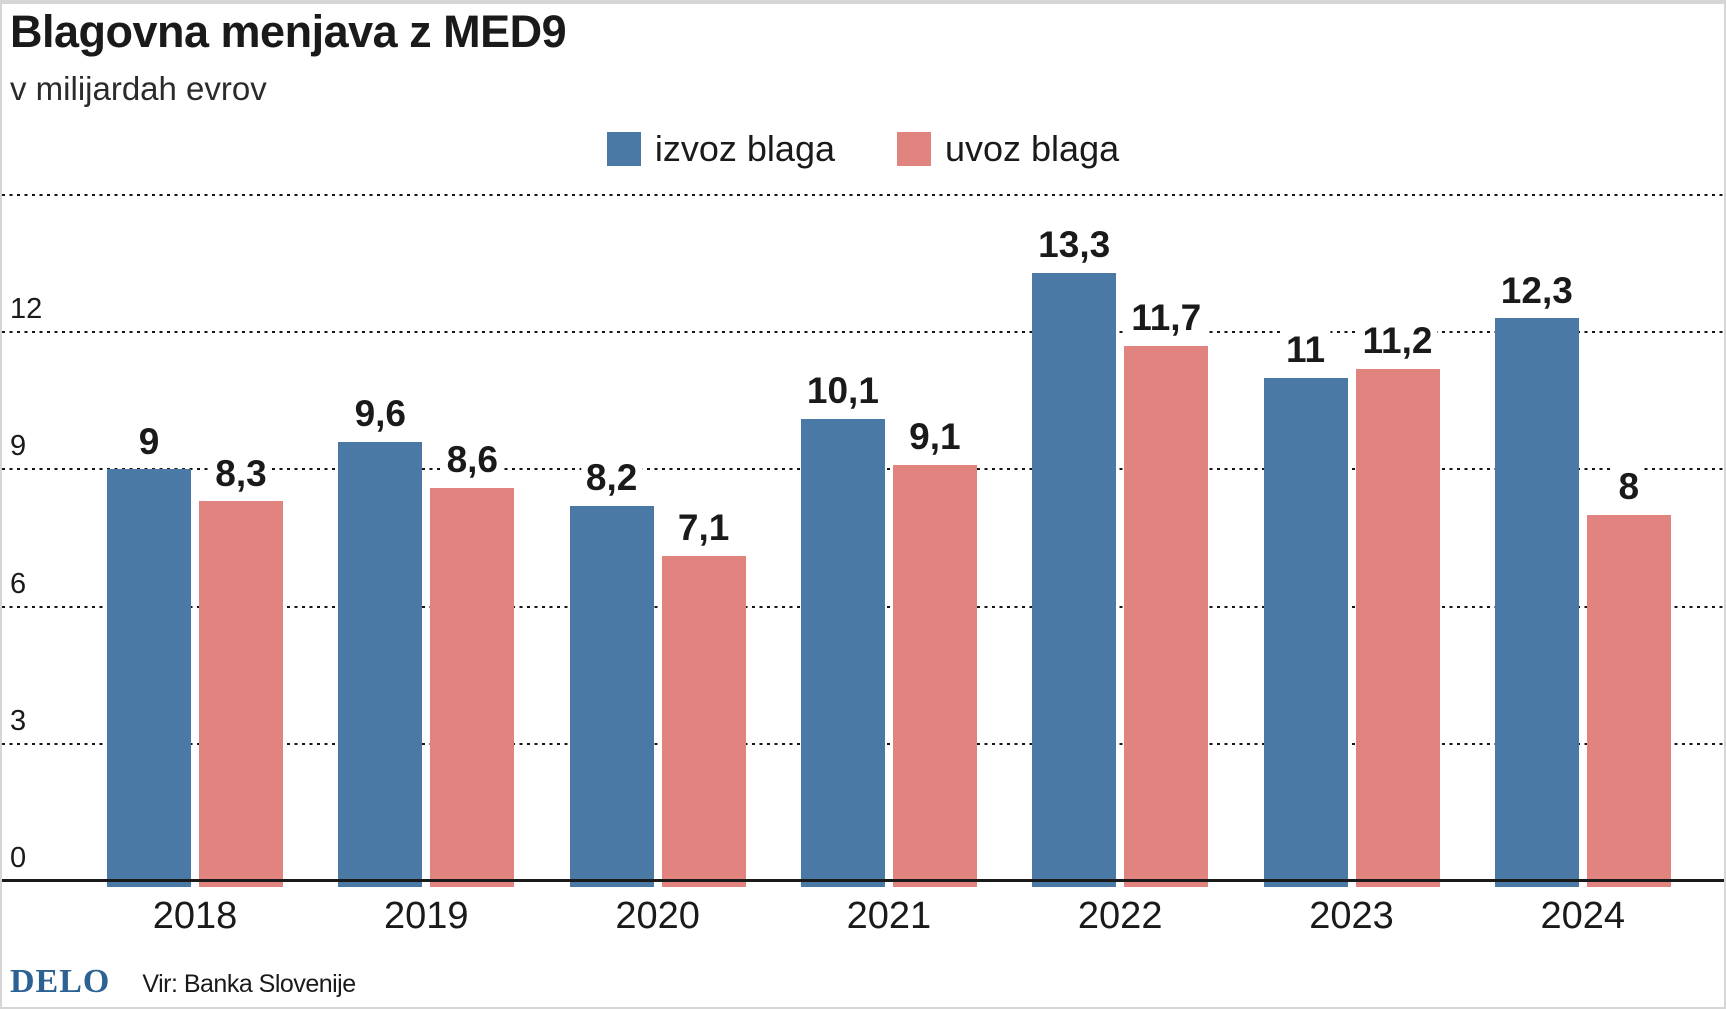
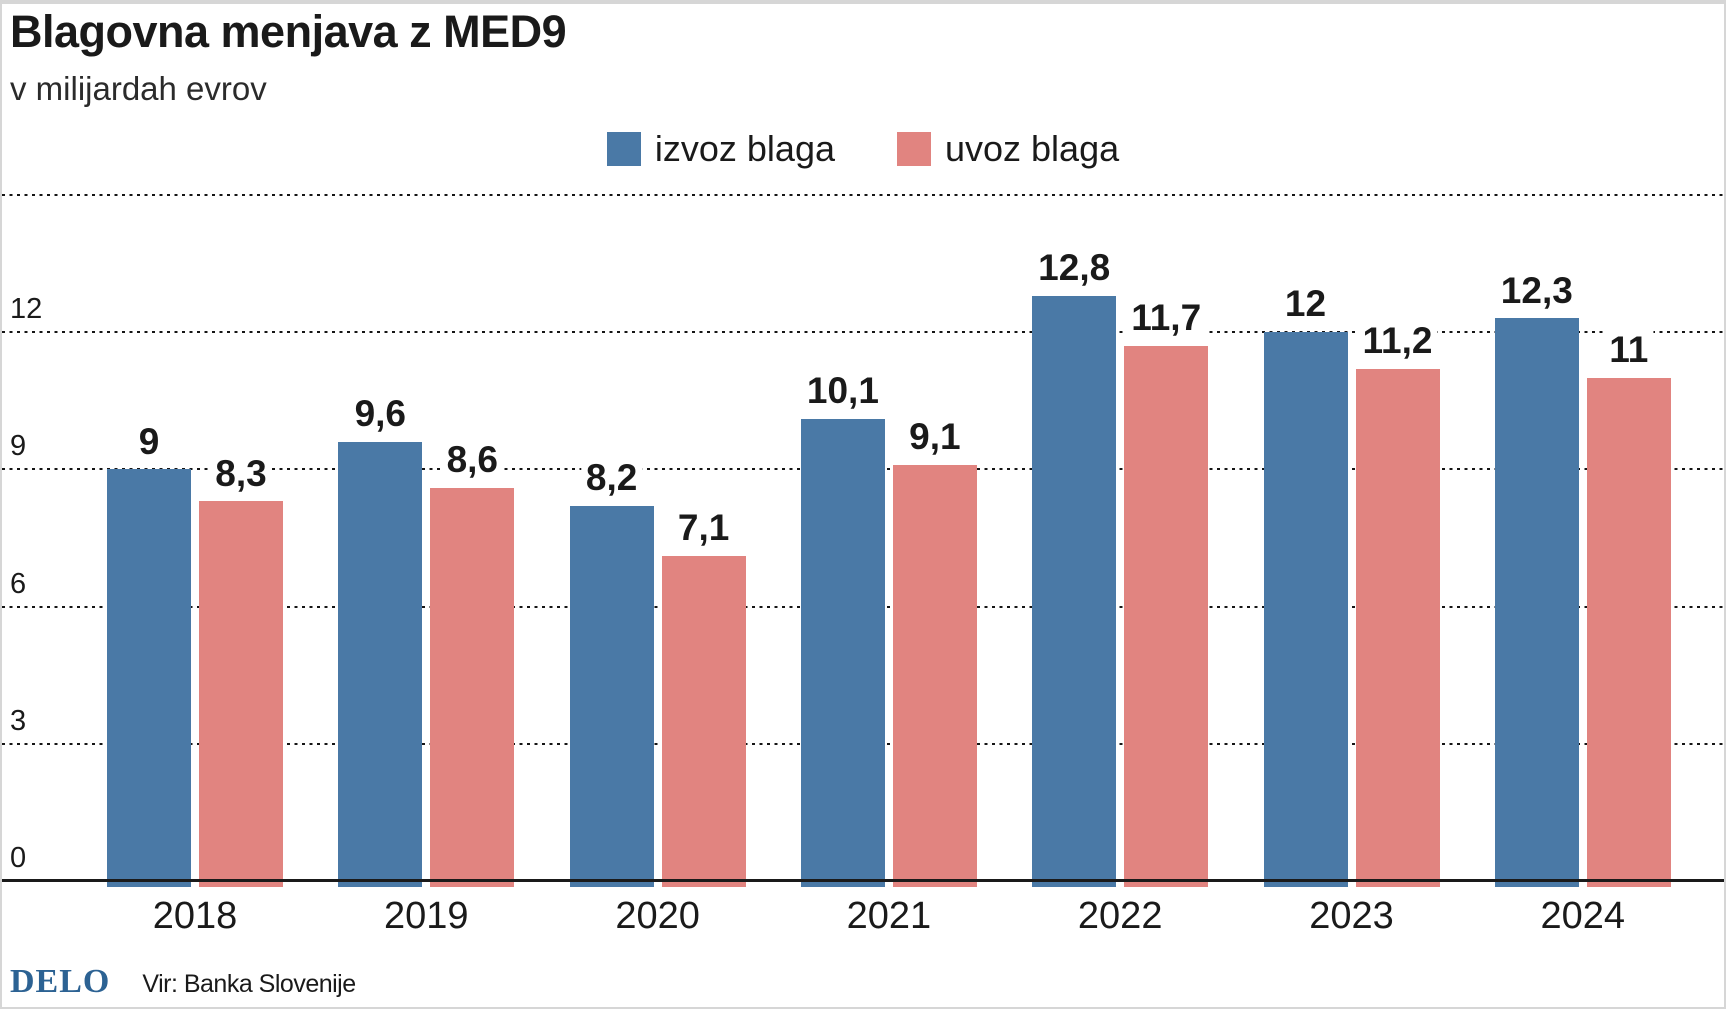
izvoz blaga/2022: 13,3 -> 12,8
izvoz blaga/2023: 11 -> 12
uvoz blaga/2024: 8 -> 11
